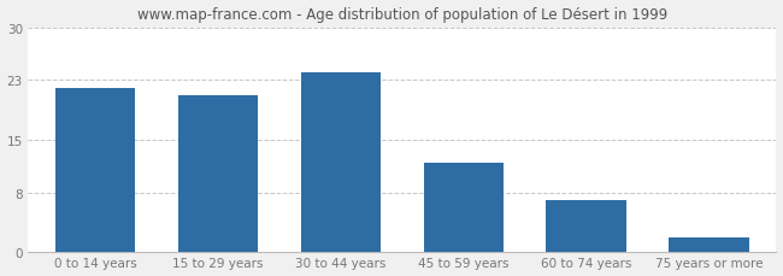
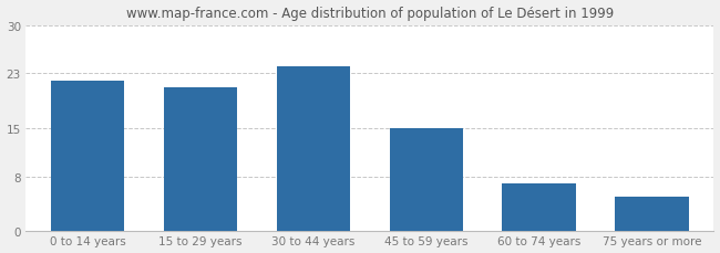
45 to 59 years: 12 -> 15
75 years or more: 2 -> 5
